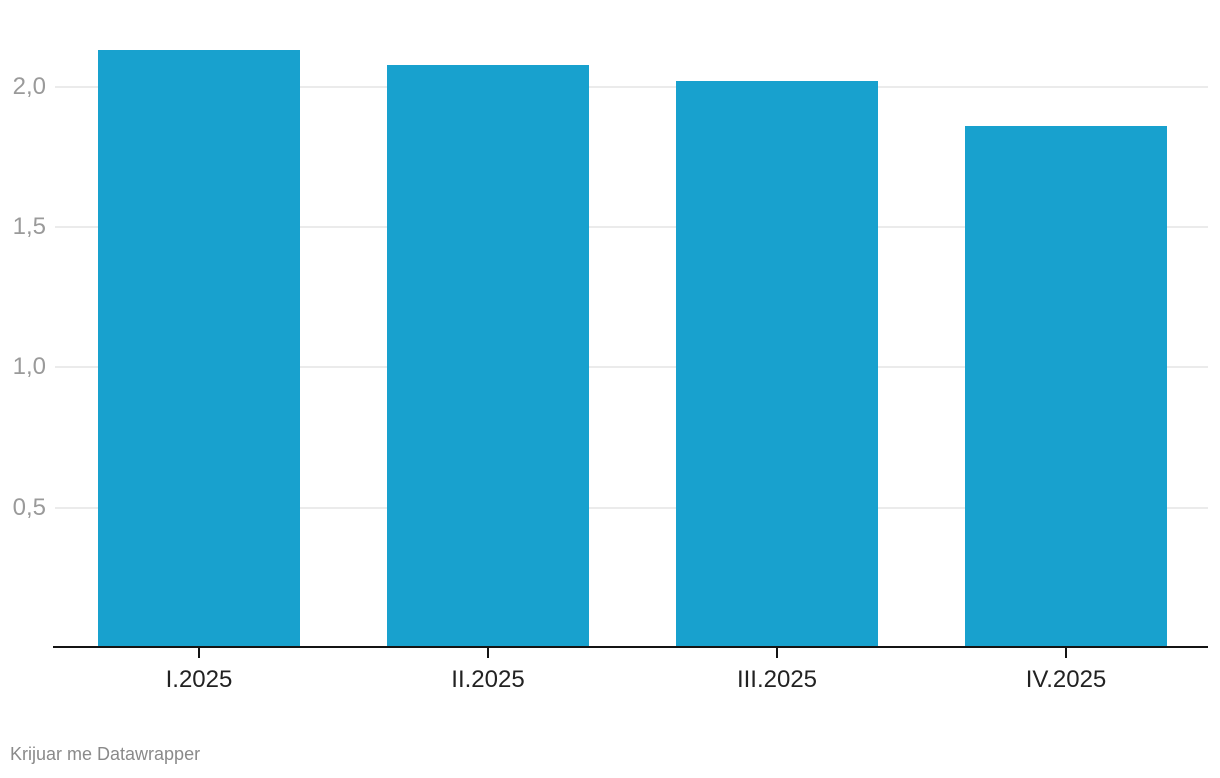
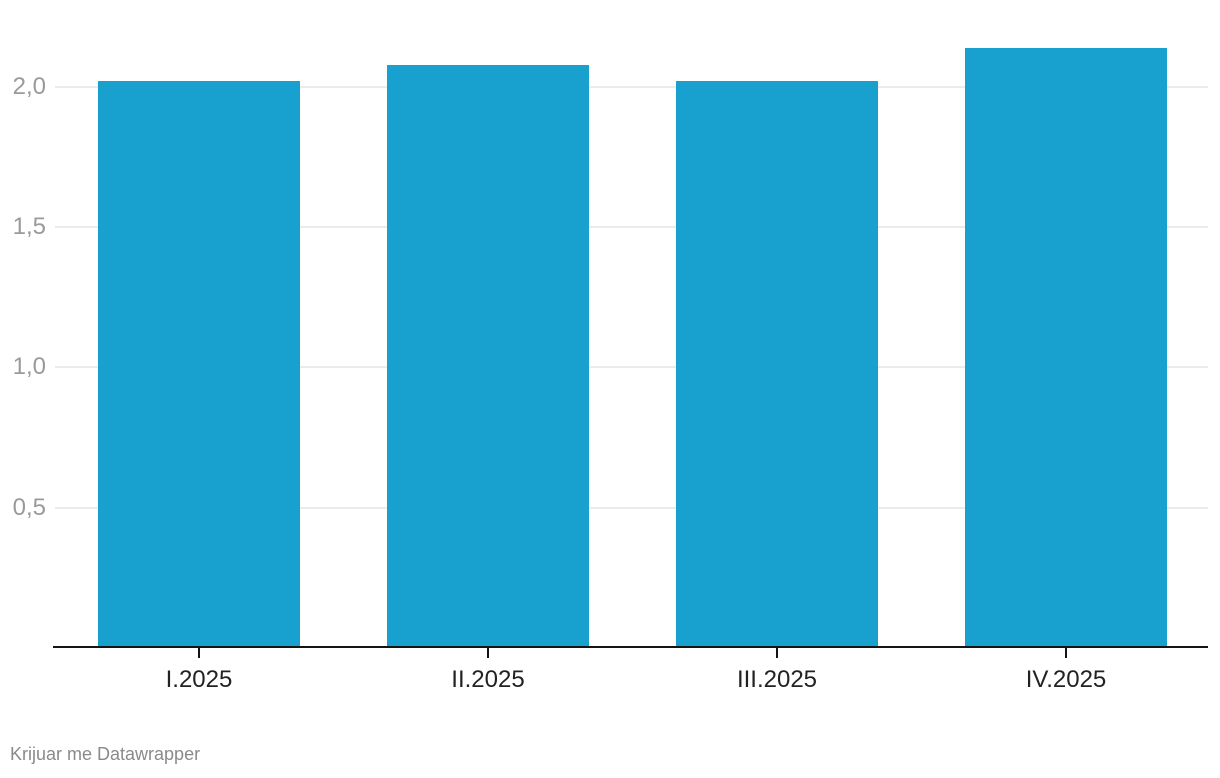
I.2025: 2,13 -> 2,02
IV.2025: 1,86 -> 2,14
